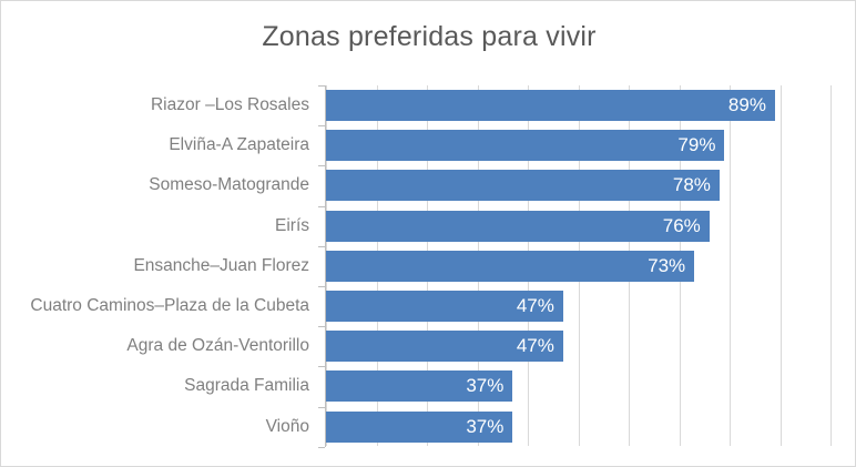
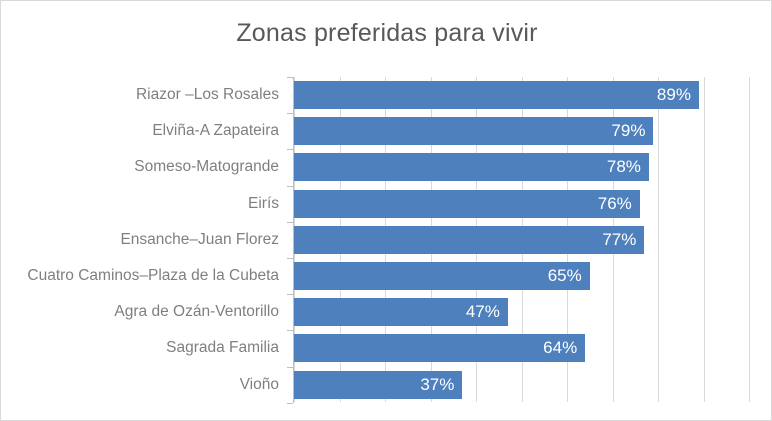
Ensanche–Juan Florez: 73% -> 77%
Cuatro Caminos–Plaza de la Cubeta: 47% -> 65%
Sagrada Familia: 37% -> 64%
